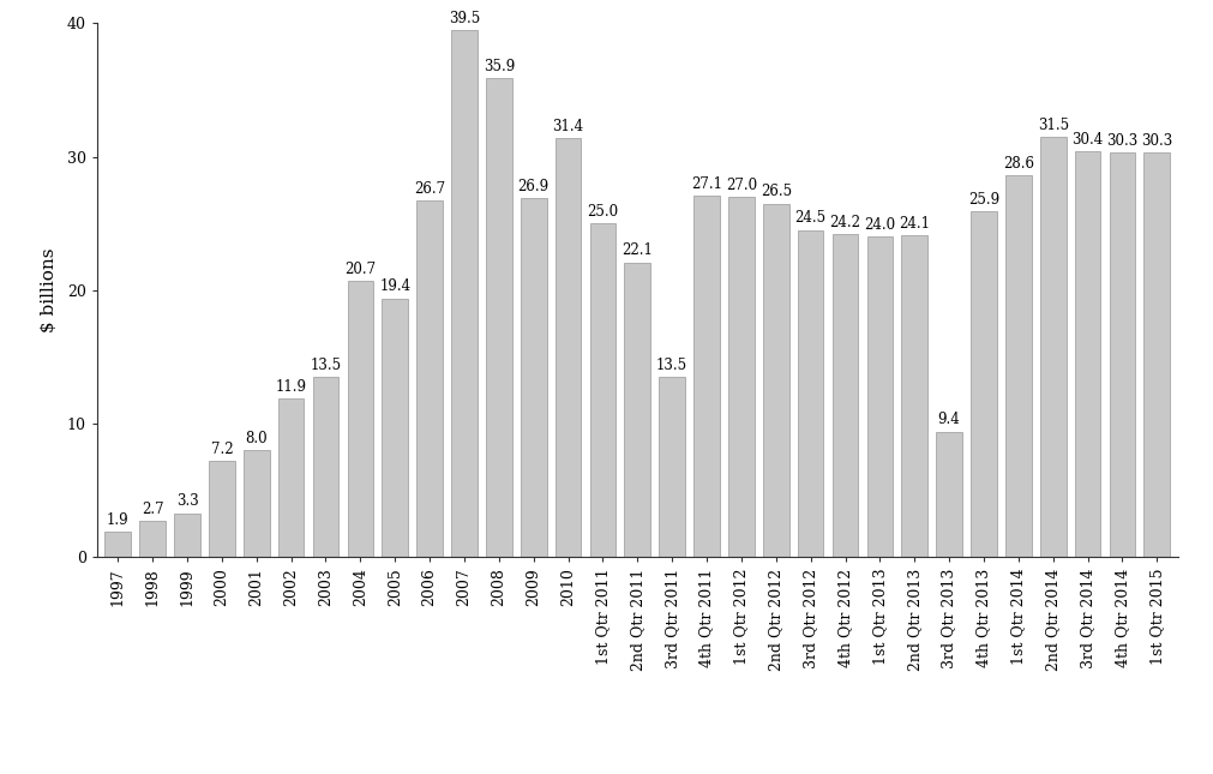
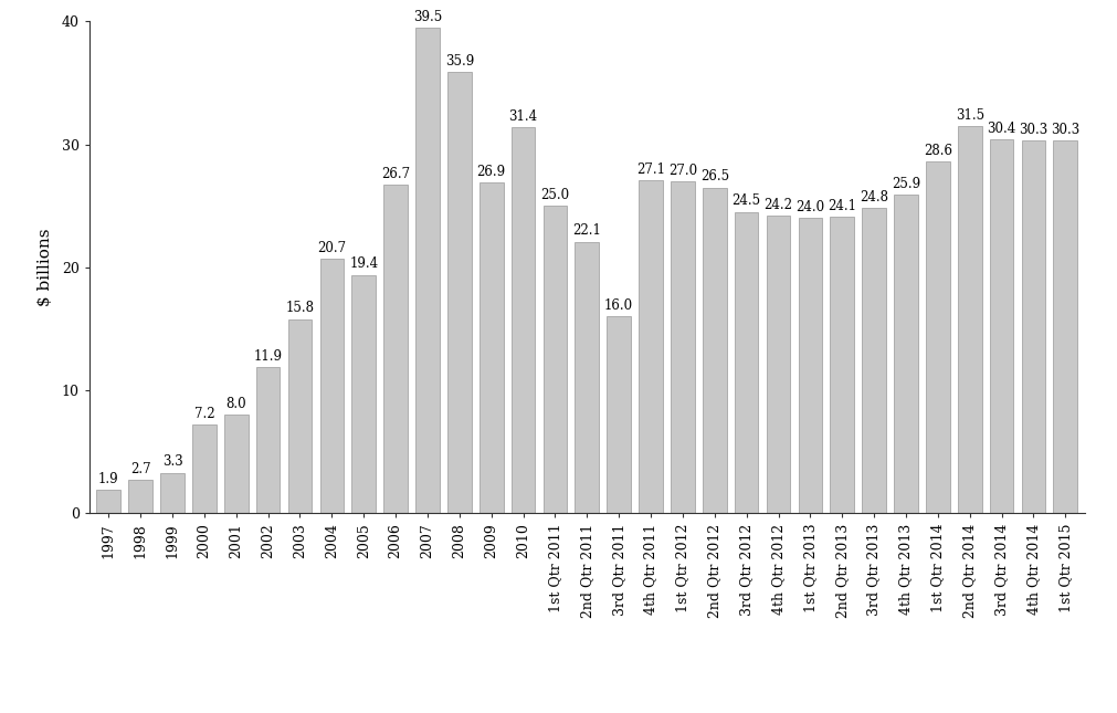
2003: 13.5 -> 15.8
3rd Qtr 2011: 13.5 -> 16.0
3rd Qtr 2013: 9.4 -> 24.8
